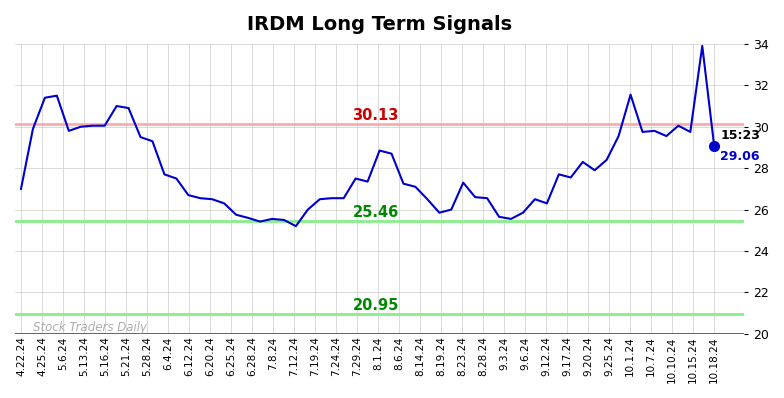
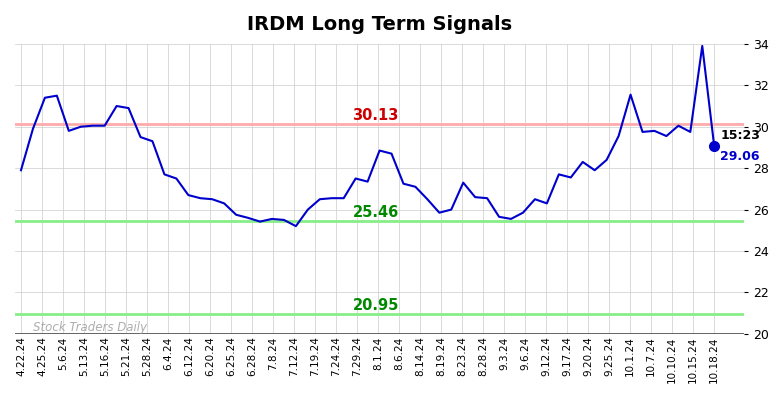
4.22.24: 27.00 -> 27.90
